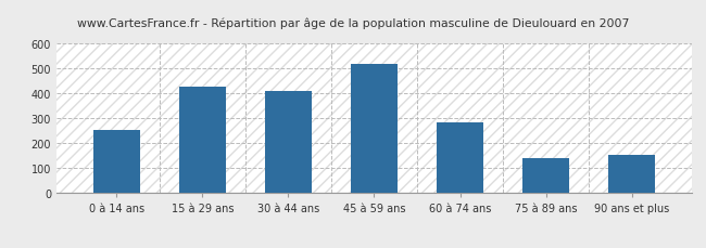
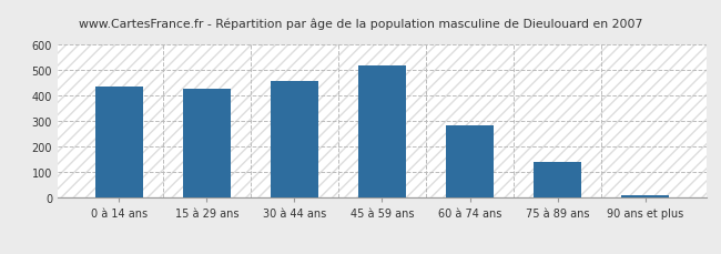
0 à 14 ans: 255 -> 435
30 à 44 ans: 410 -> 457
90 ans et plus: 155 -> 10
